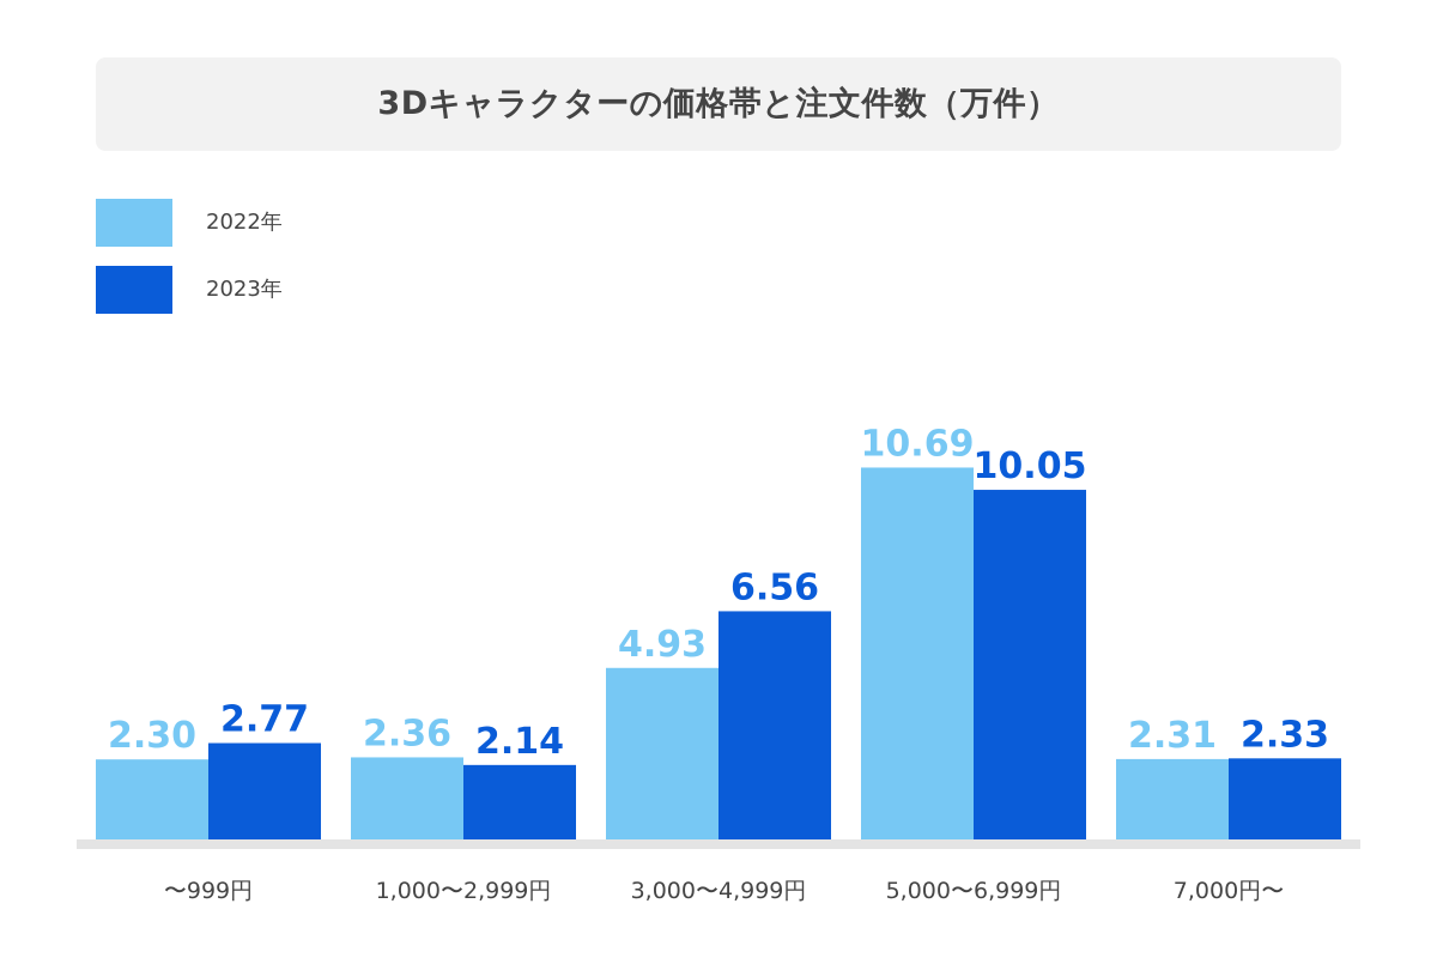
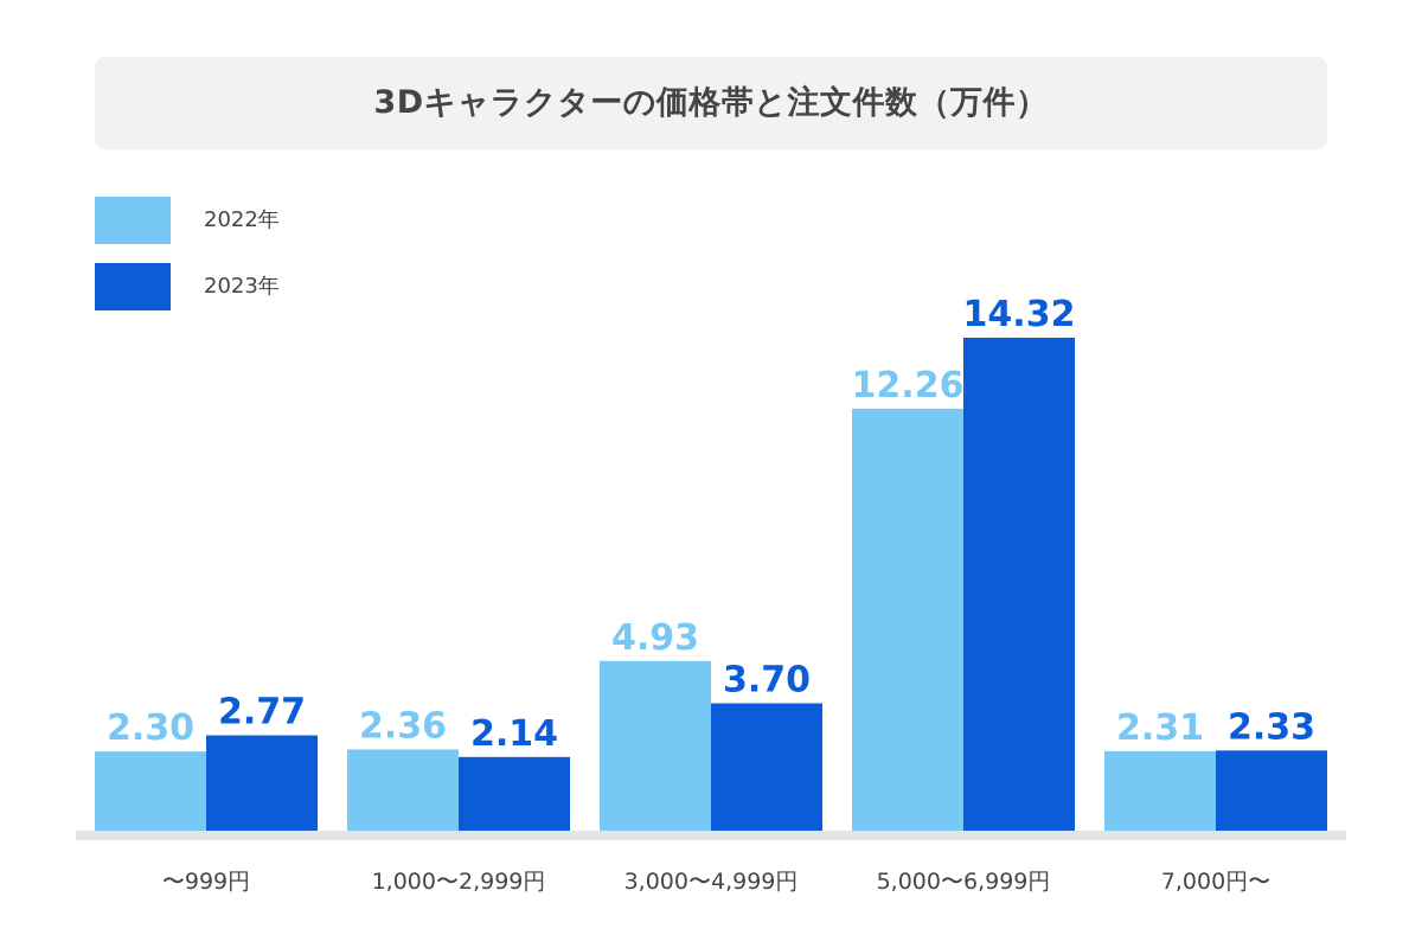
2023年/3,000〜4,999円: 6.56 -> 3.70
2022年/5,000〜6,999円: 10.69 -> 12.26
2023年/5,000〜6,999円: 10.05 -> 14.32
